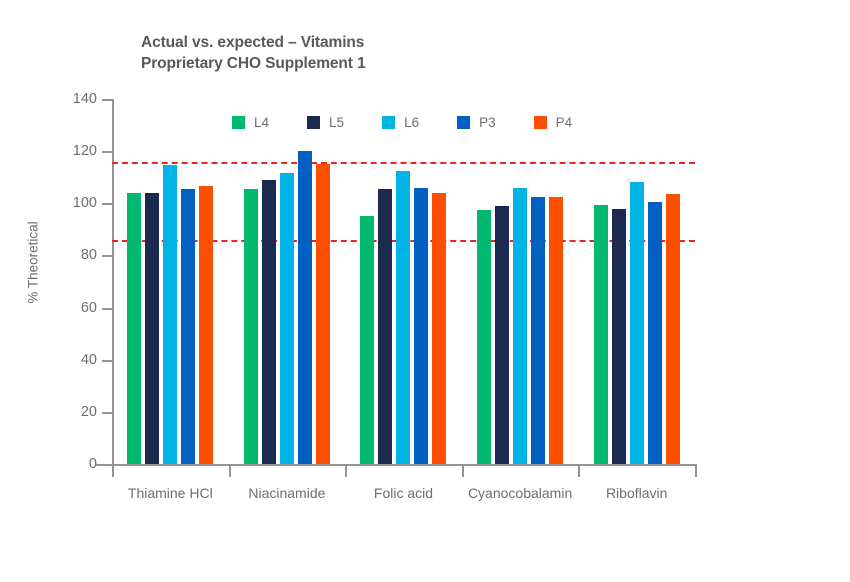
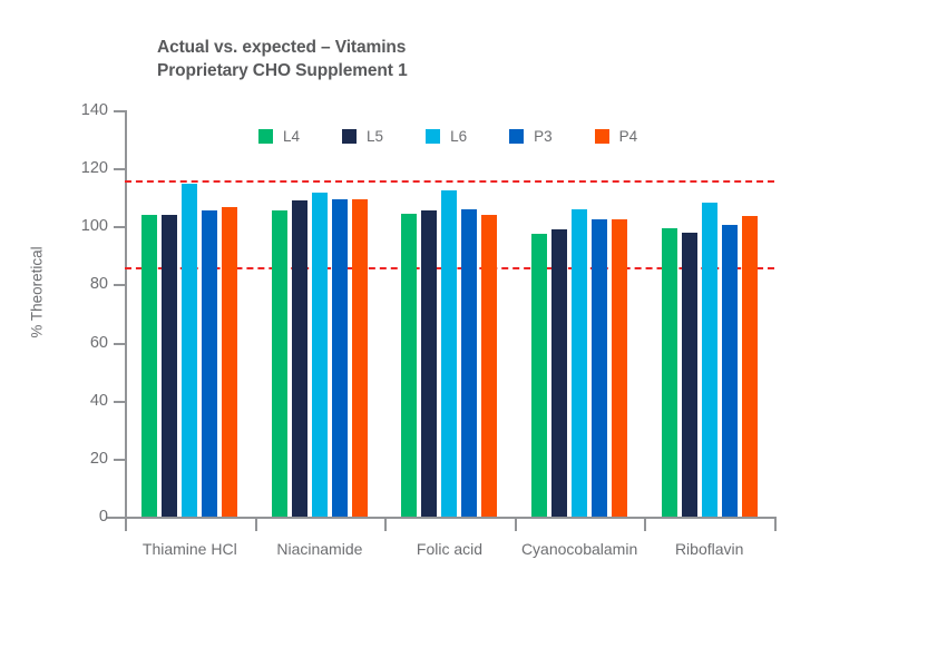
P3/Niacinamide: 120 -> 110
P4/Niacinamide: 115 -> 110
L4/Folic acid: 95 -> 104
